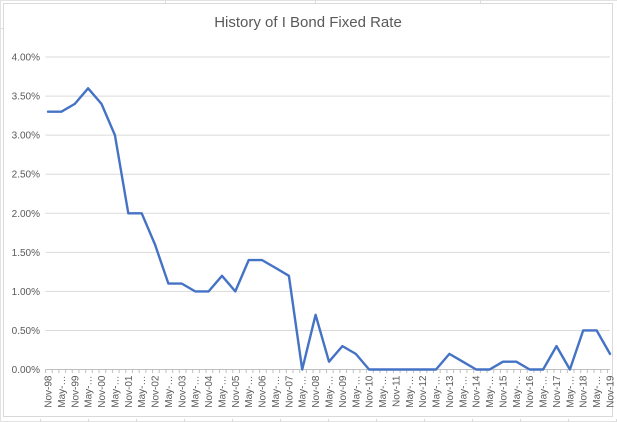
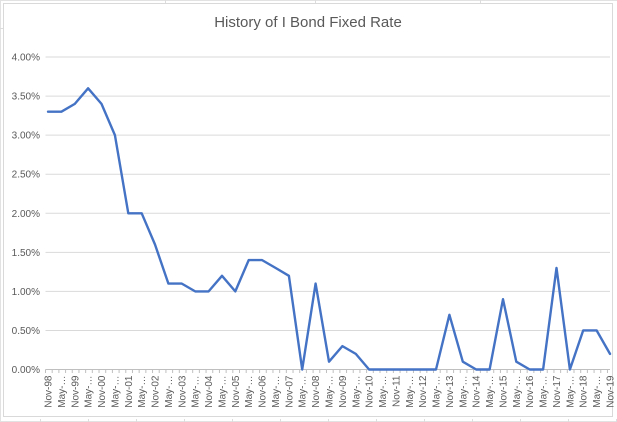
Nov-08: 0.7% -> 1.1%
Nov-13: 0.2% -> 0.7%
Nov-15: 0.1% -> 0.9%
Nov-17: 0.3% -> 1.3%
